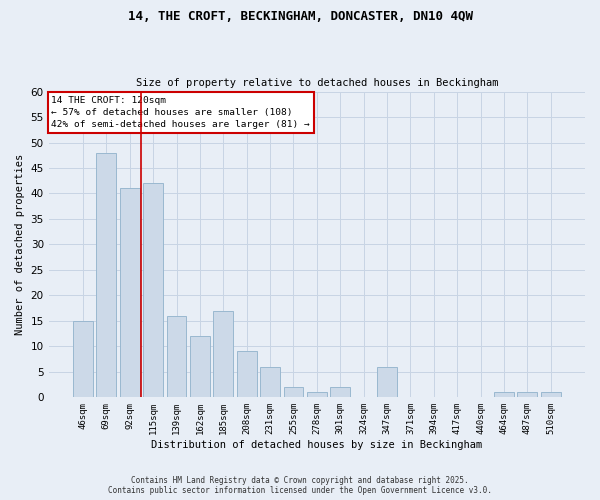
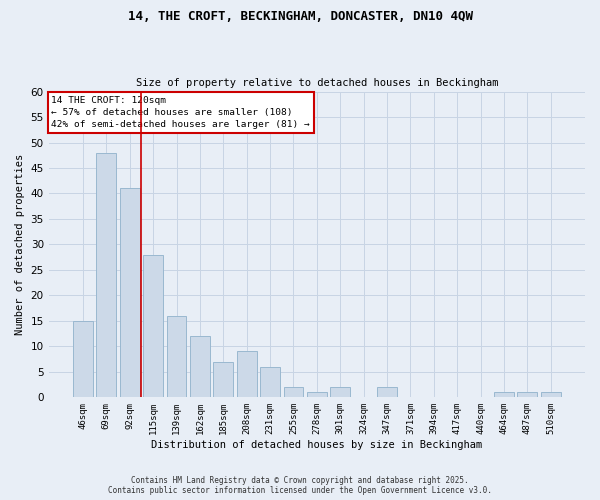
115sqm: 42 -> 28
185sqm: 17 -> 7
347sqm: 6 -> 2
